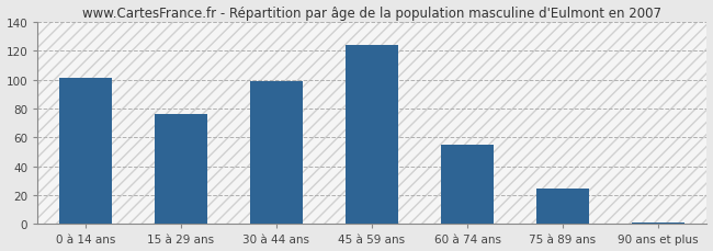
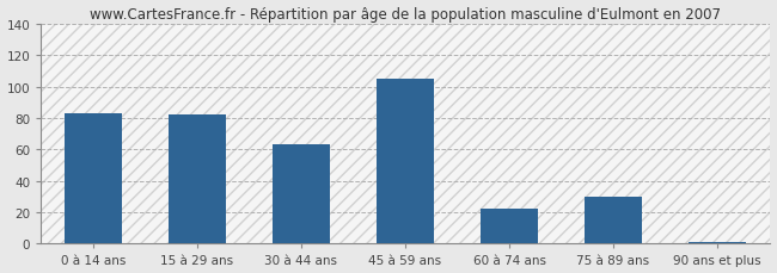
0 à 14 ans: 101 -> 83
15 à 29 ans: 76 -> 82
30 à 44 ans: 99 -> 63
45 à 59 ans: 124 -> 105
60 à 74 ans: 55 -> 22
75 à 89 ans: 25 -> 30
